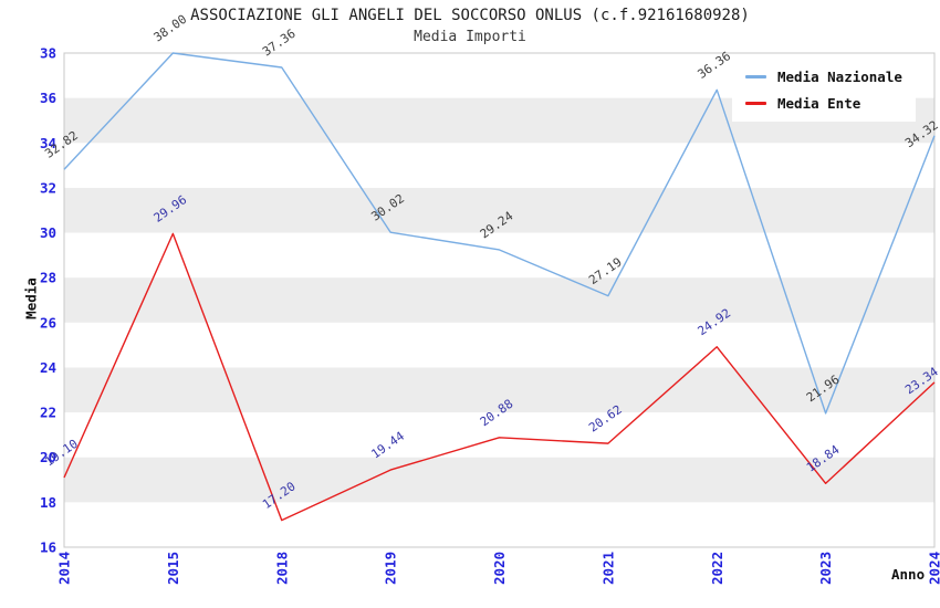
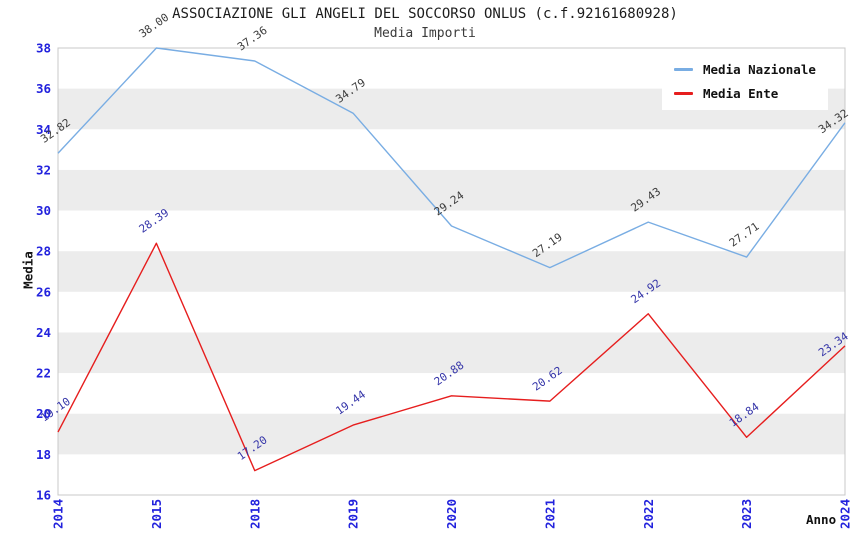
Media Ente/2015: 29.96 -> 28.39
Media Nazionale/2019: 30.02 -> 34.79
Media Nazionale/2022: 36.36 -> 29.43
Media Nazionale/2023: 21.96 -> 27.71
